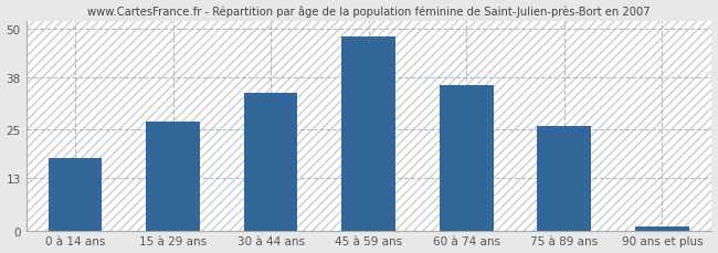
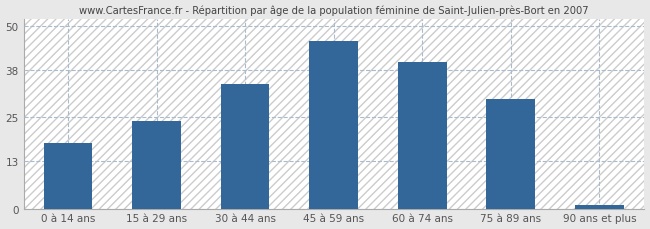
15 à 29 ans: 27 -> 24
45 à 59 ans: 48 -> 46
60 à 74 ans: 36 -> 40
75 à 89 ans: 26 -> 30
